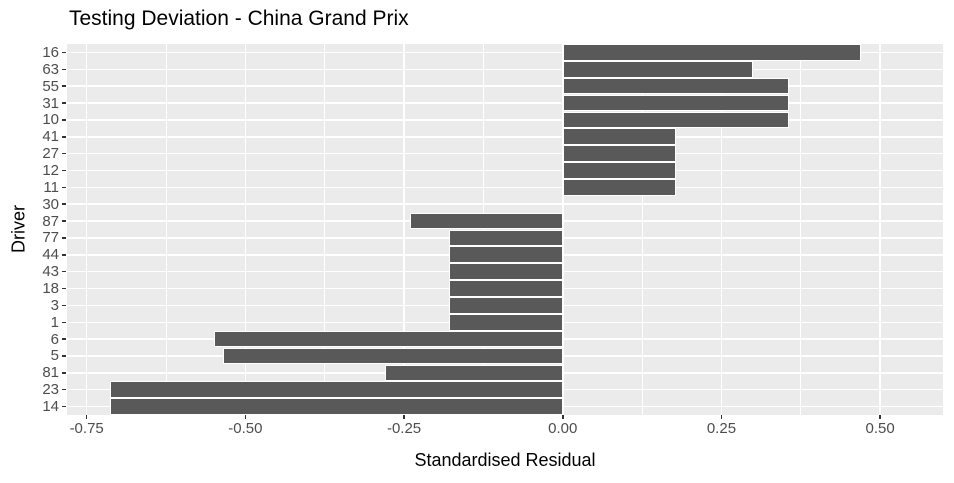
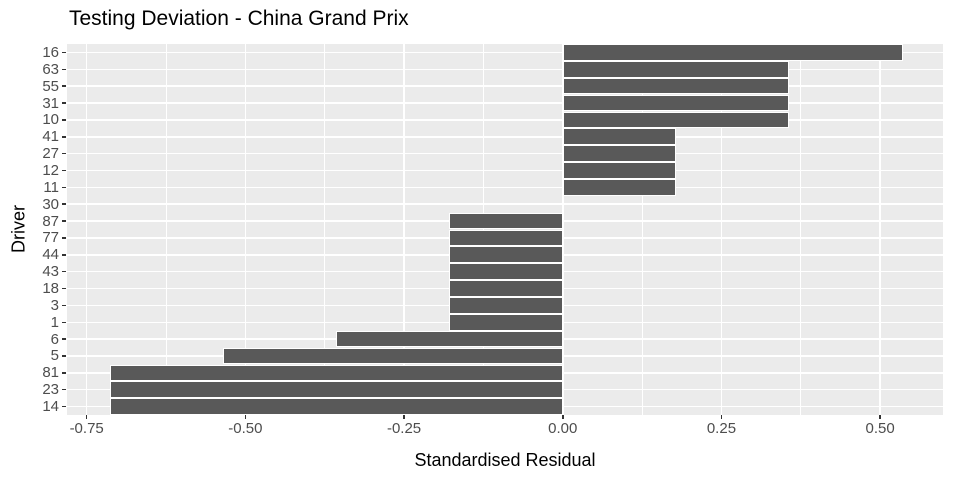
16: 0.47 -> 0.54
63: 0.30 -> 0.36
87: -0.24 -> -0.18
6: -0.55 -> -0.36
81: -0.28 -> -0.71
